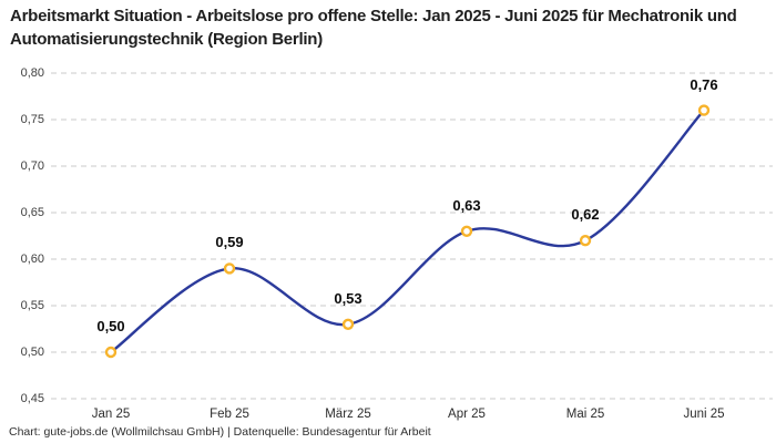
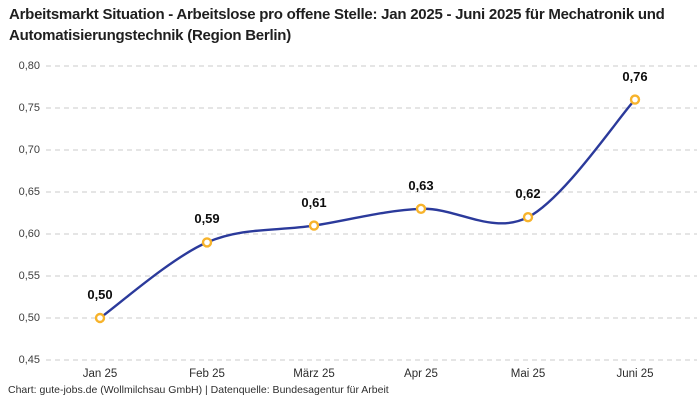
März 25: 0,53 -> 0,61
